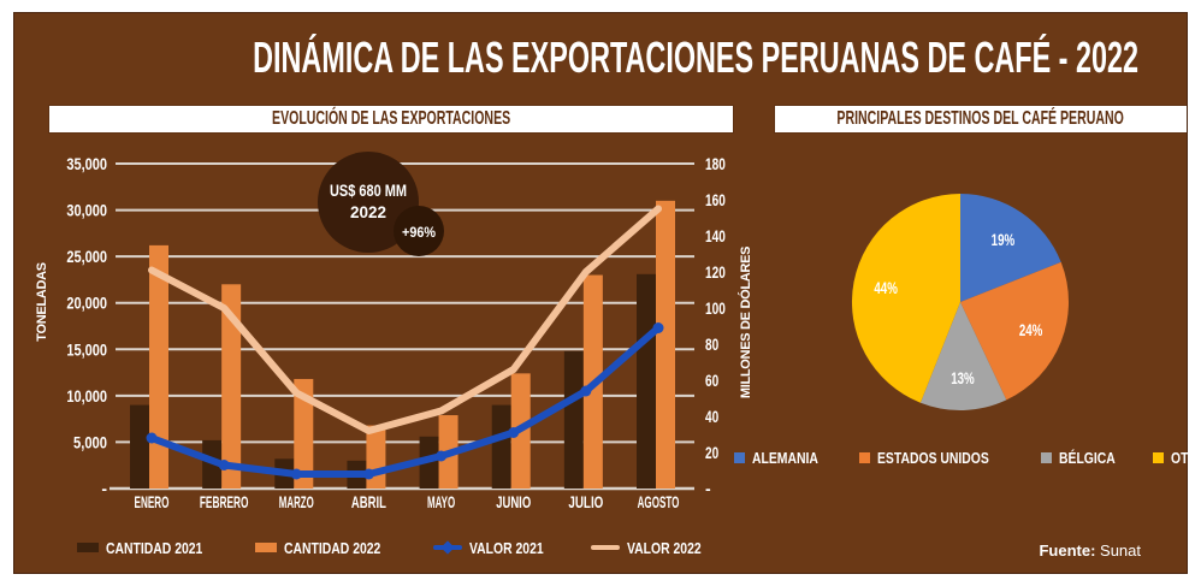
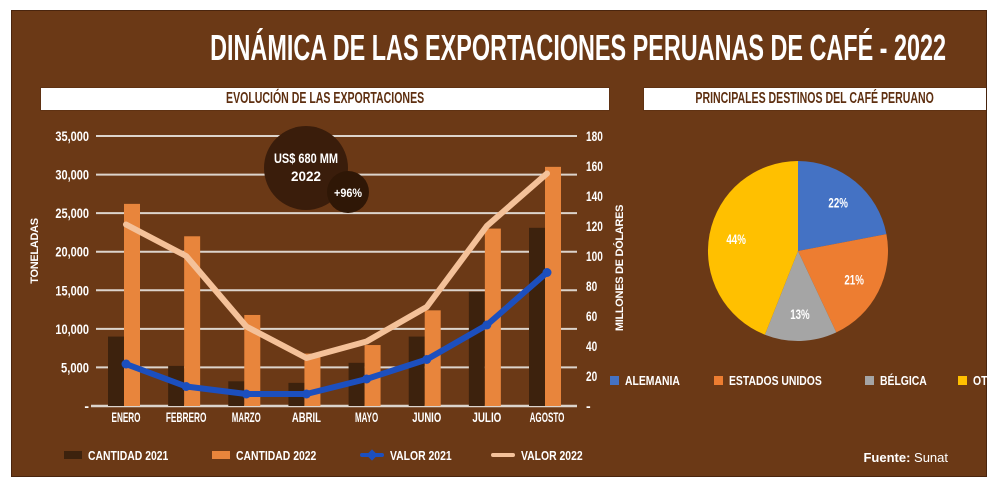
PRINCIPALES DESTINOS DEL CAFÉ PERUANO/ALEMANIA: 19% -> 22%
PRINCIPALES DESTINOS DEL CAFÉ PERUANO/ESTADOS UNIDOS: 24% -> 21%
